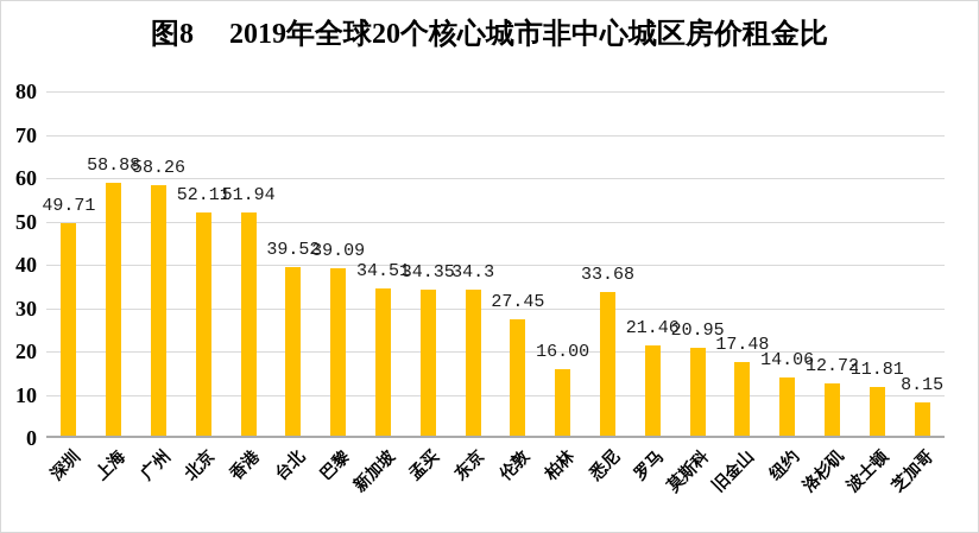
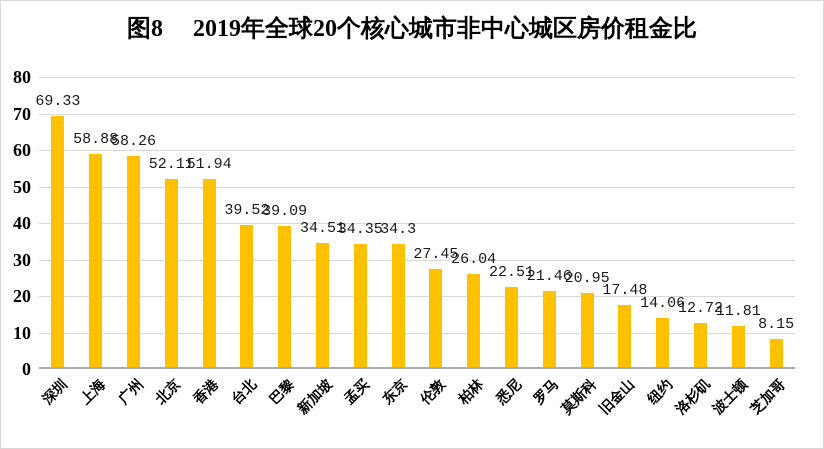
深圳: 49.71 -> 69.33
柏林: 16.00 -> 26.04
悉尼: 33.68 -> 22.51
